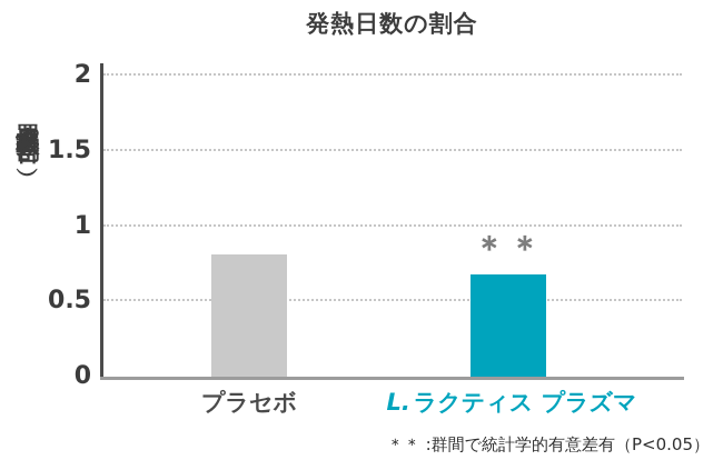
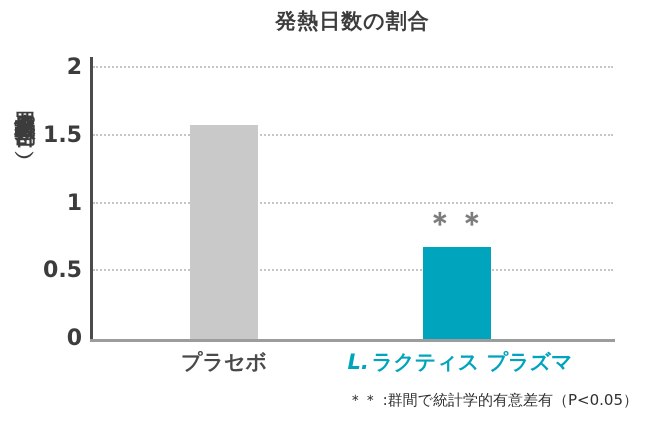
プラセボ: 0.81 -> 1.58
